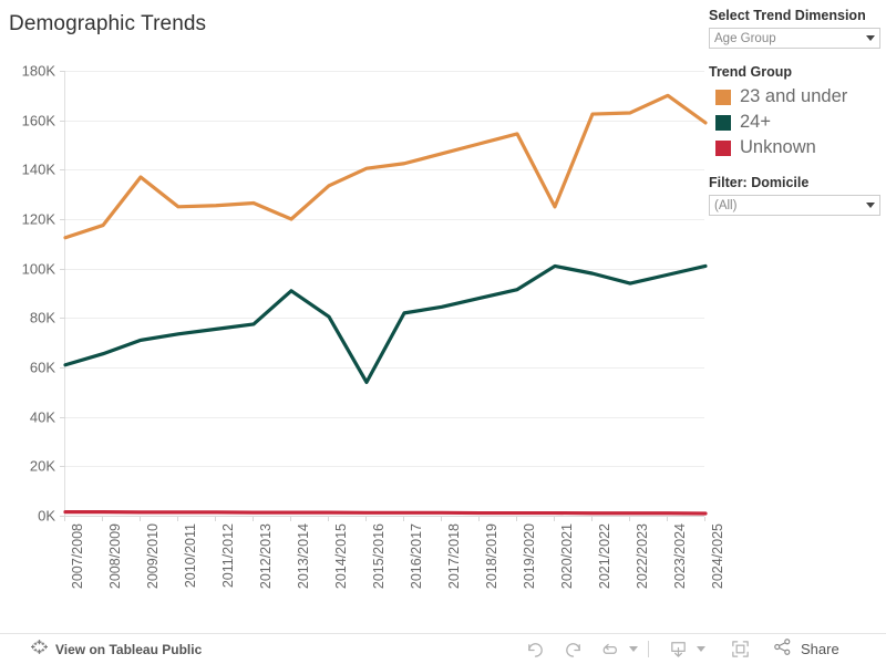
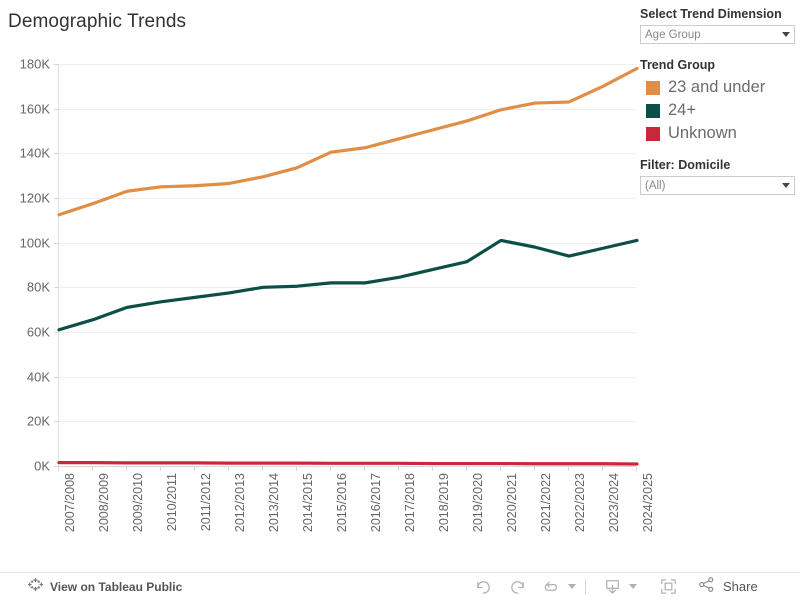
23 and under/2009/2010: 137K -> 123K
23 and under/2013/2014: 120K -> 130K
24+/2013/2014: 91K -> 80K
24+/2015/2016: 54K -> 82K
23 and under/2020/2021: 125K -> 160K
23 and under/2024/2025: 159K -> 178K
